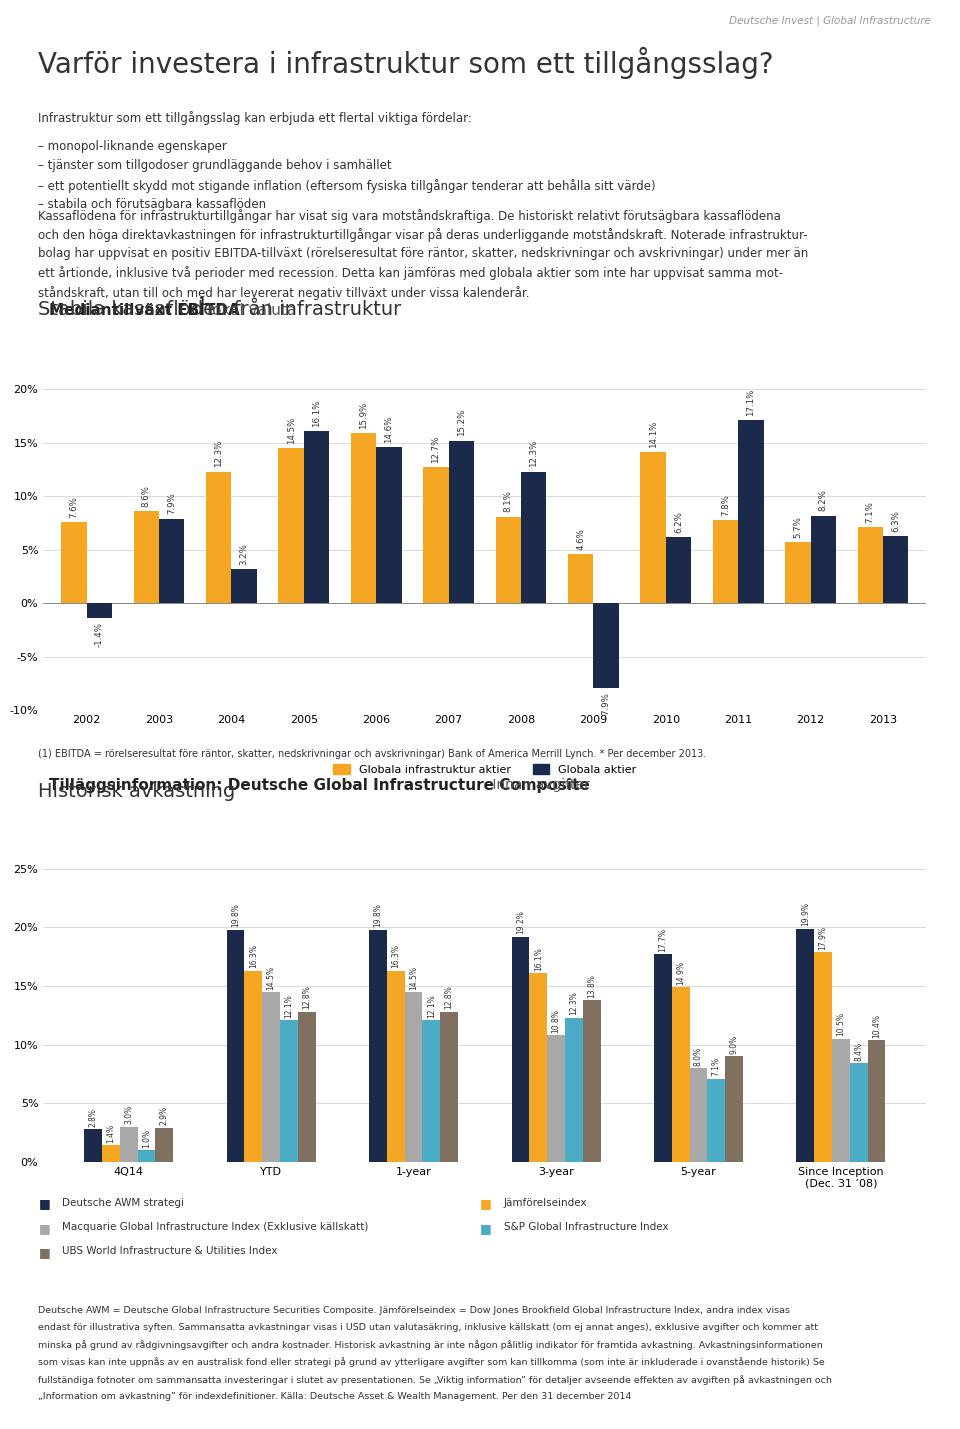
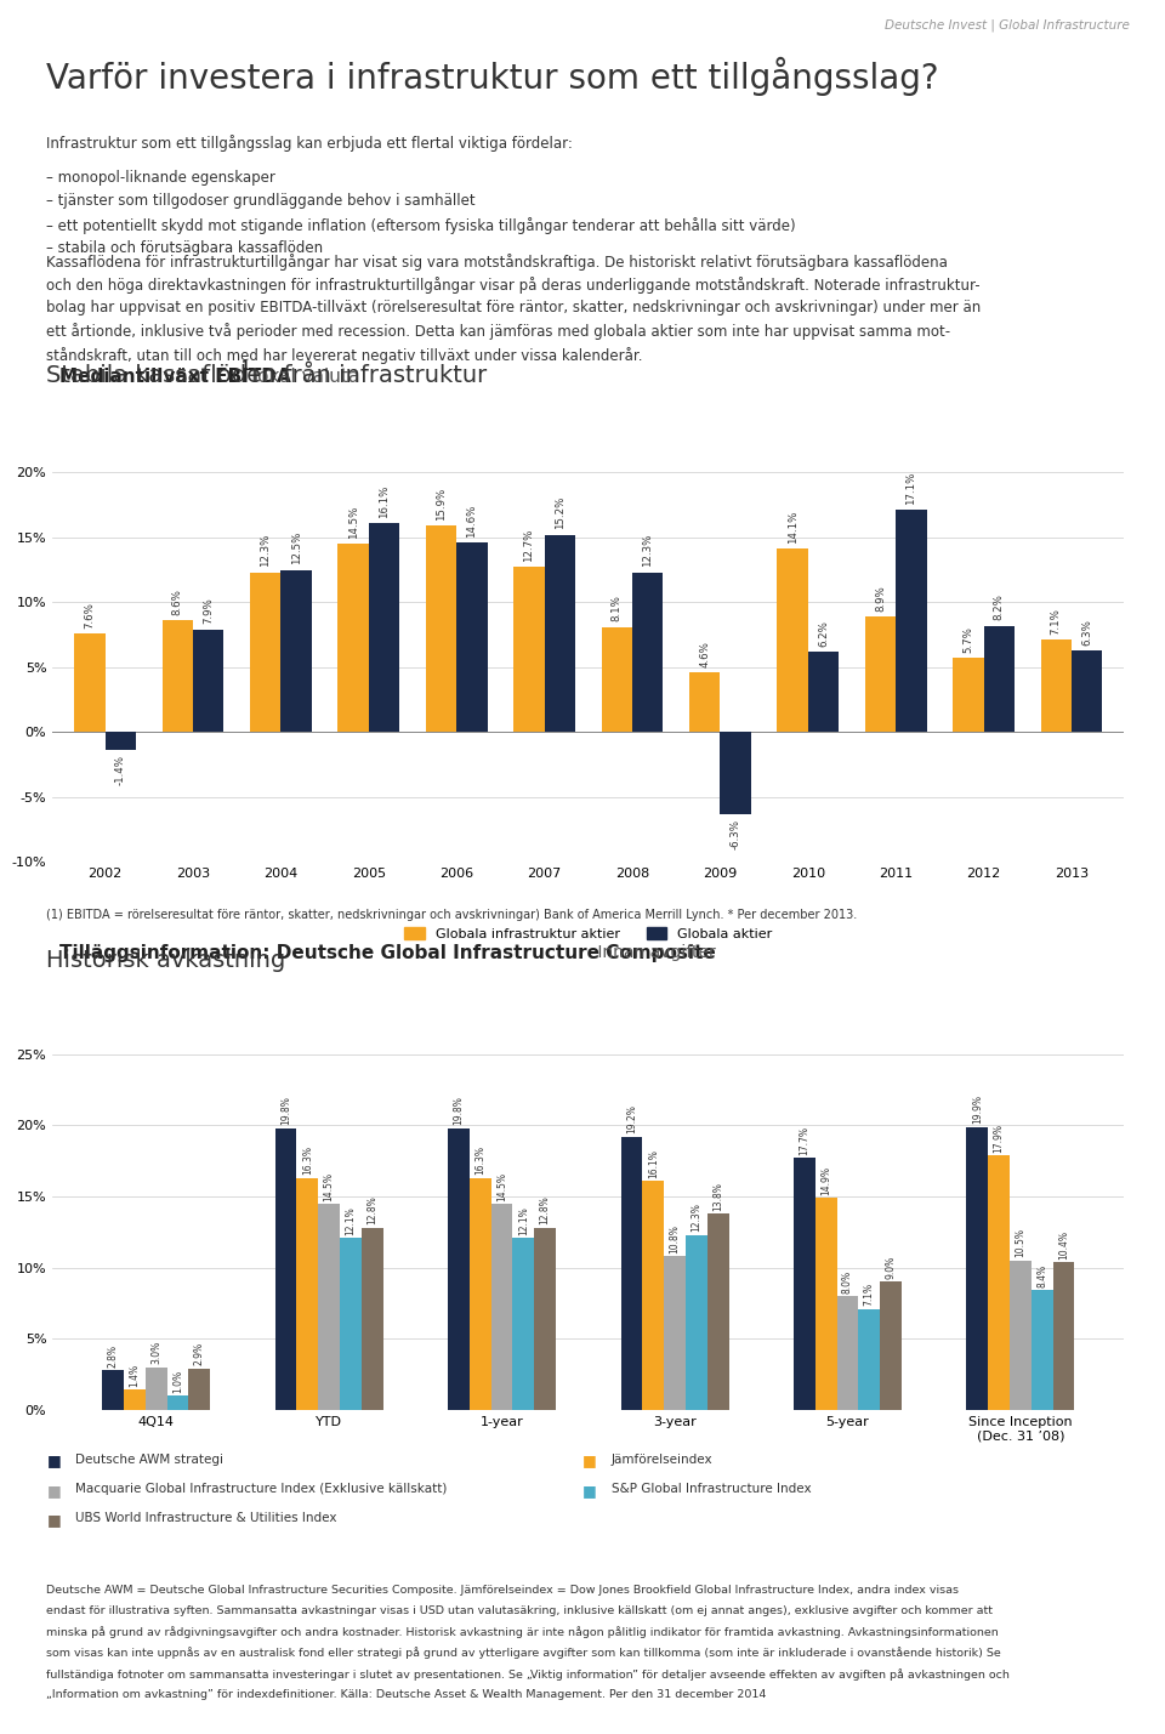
Globala aktier/2004: 3.2% -> 12.5%
Globala aktier/2009: -7.9% -> -6.3%
Globala infrastruktur aktier/2011: 7.8% -> 8.9%
